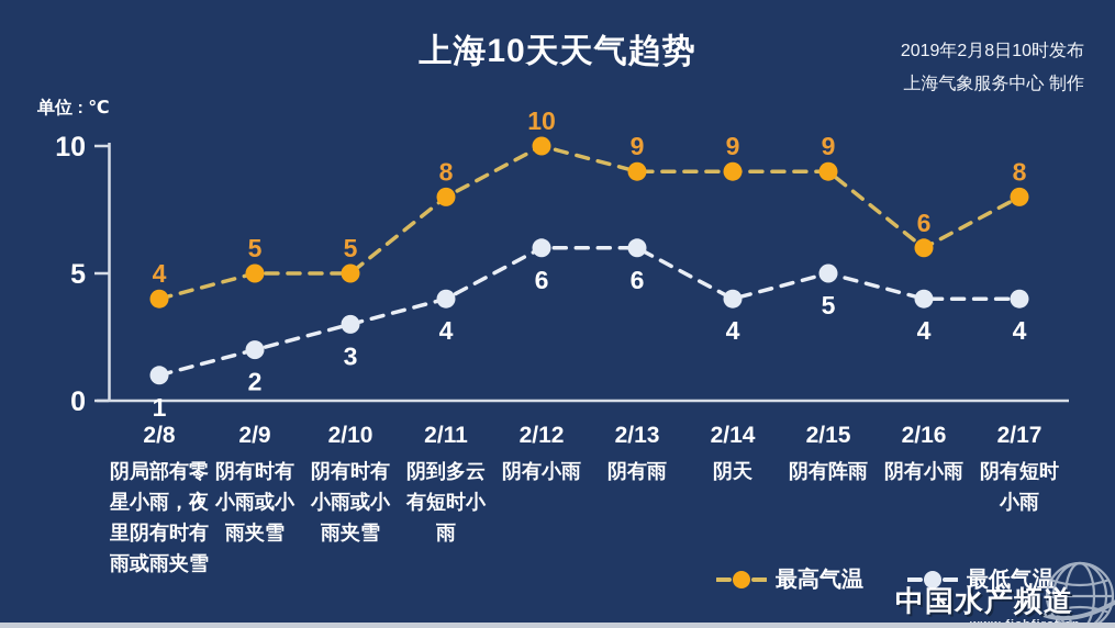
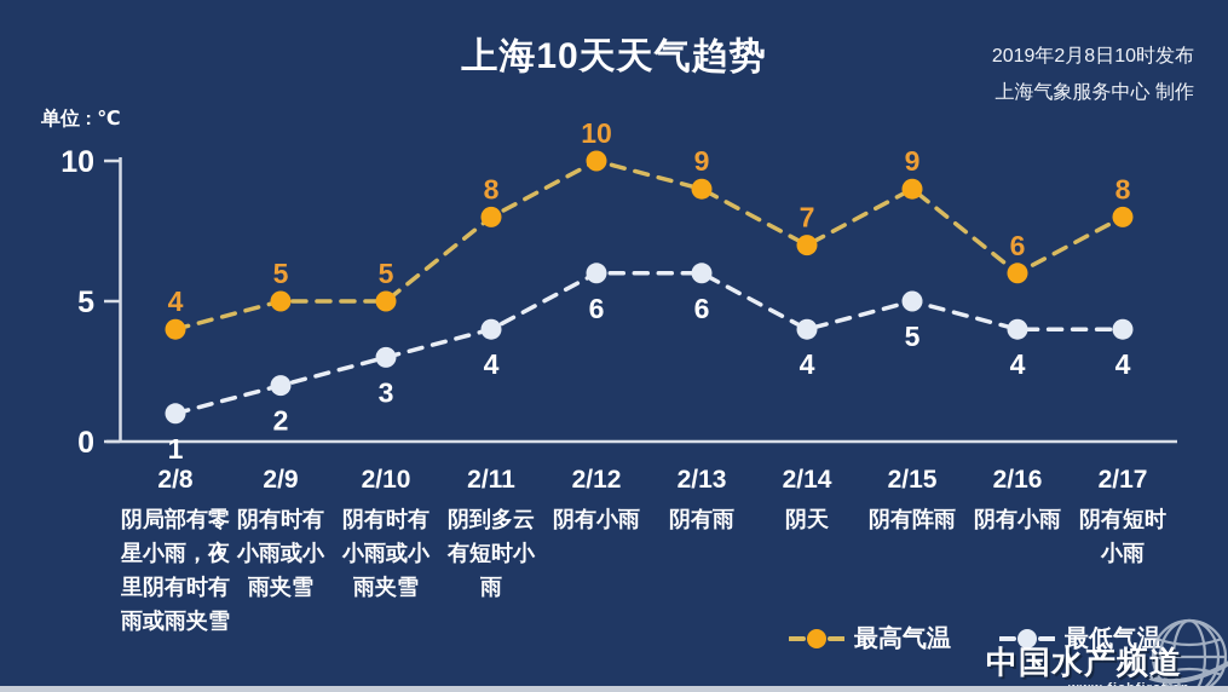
最高气温/2/14: 9 -> 7
